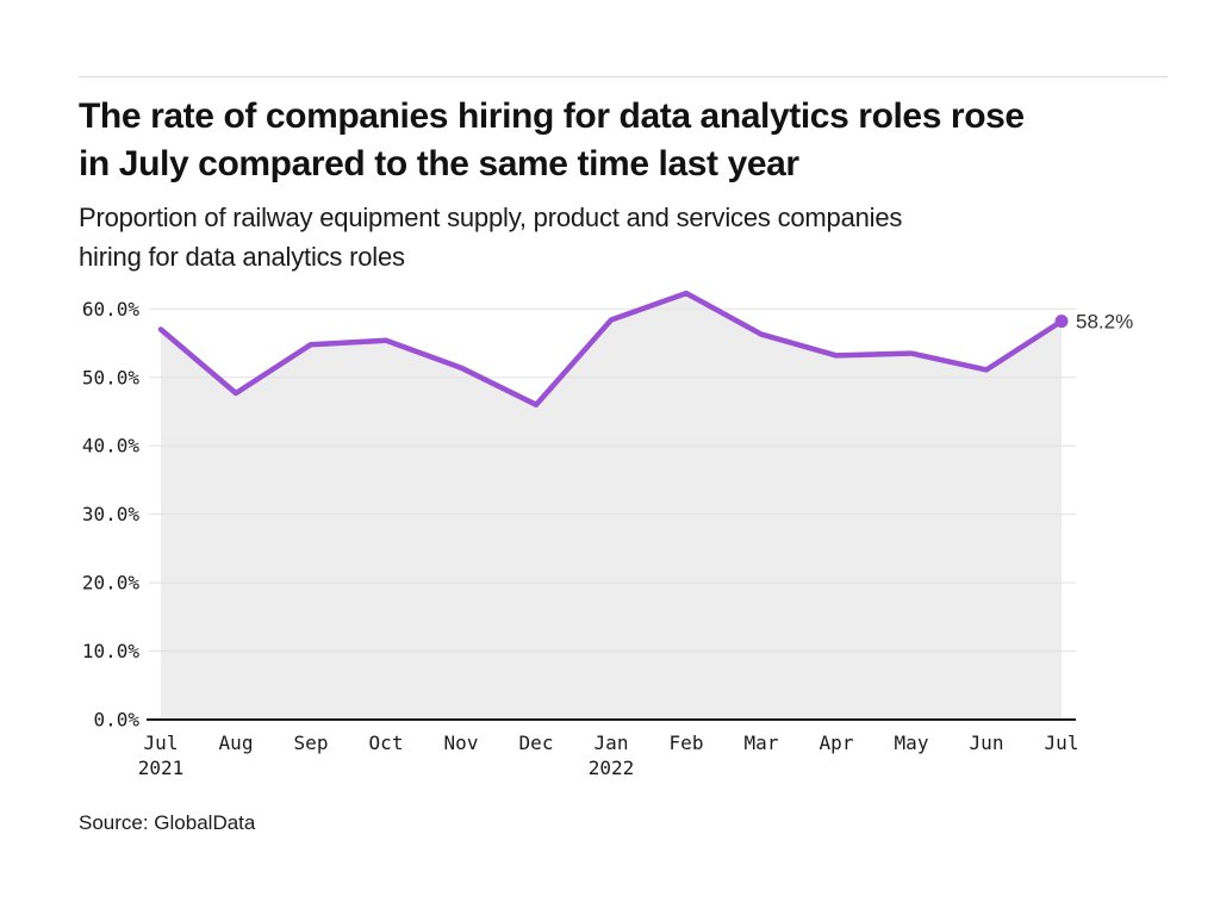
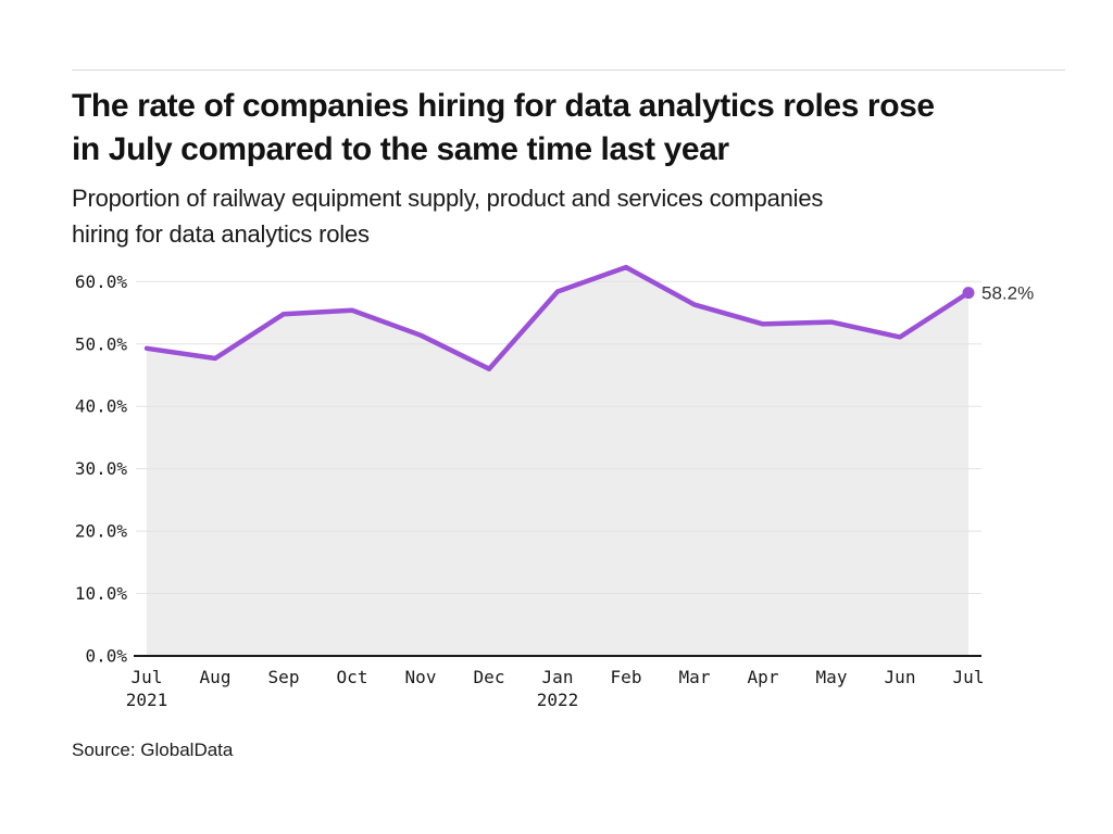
Jul 2021: 57% -> 49%
